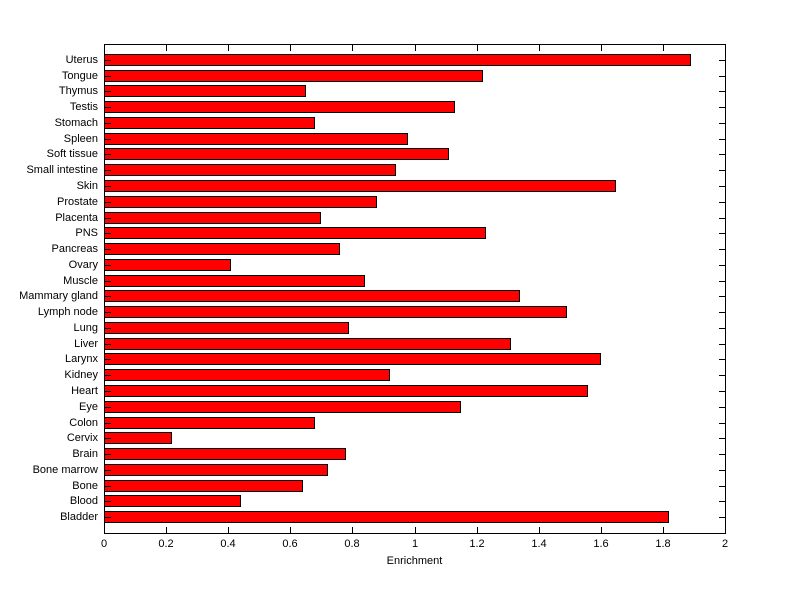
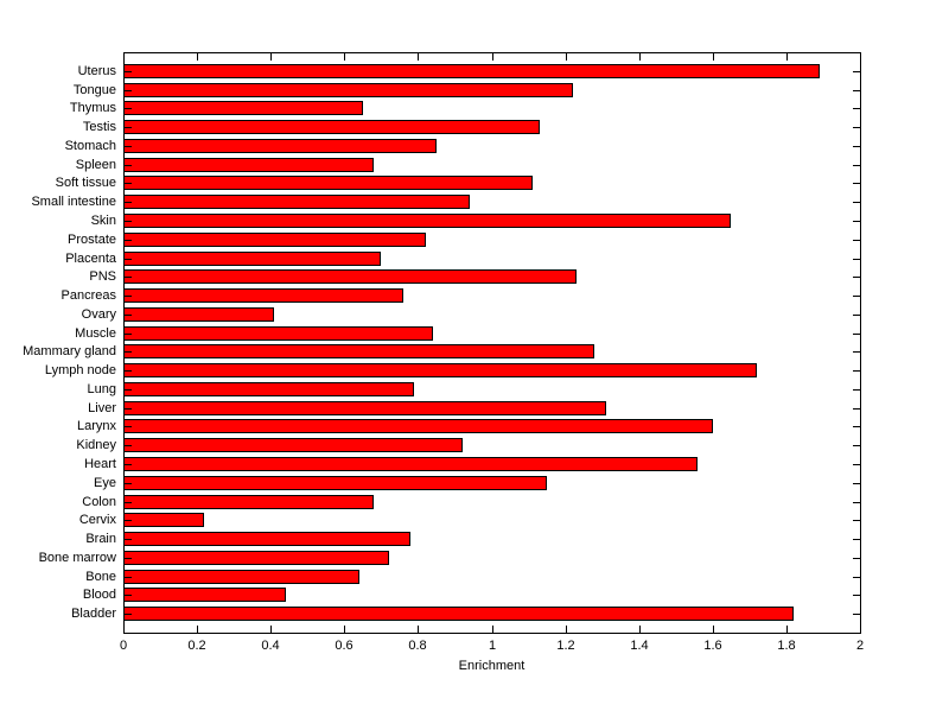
Stomach: 0.68 -> 0.85
Spleen: 0.98 -> 0.68
Prostate: 0.88 -> 0.82
Mammary gland: 1.34 -> 1.28
Lymph node: 1.49 -> 1.72
